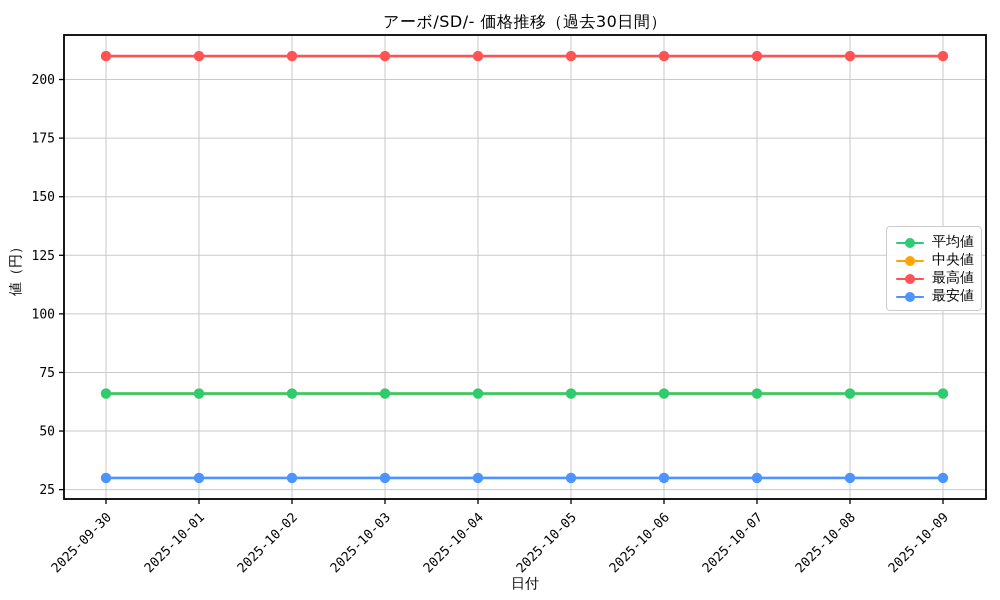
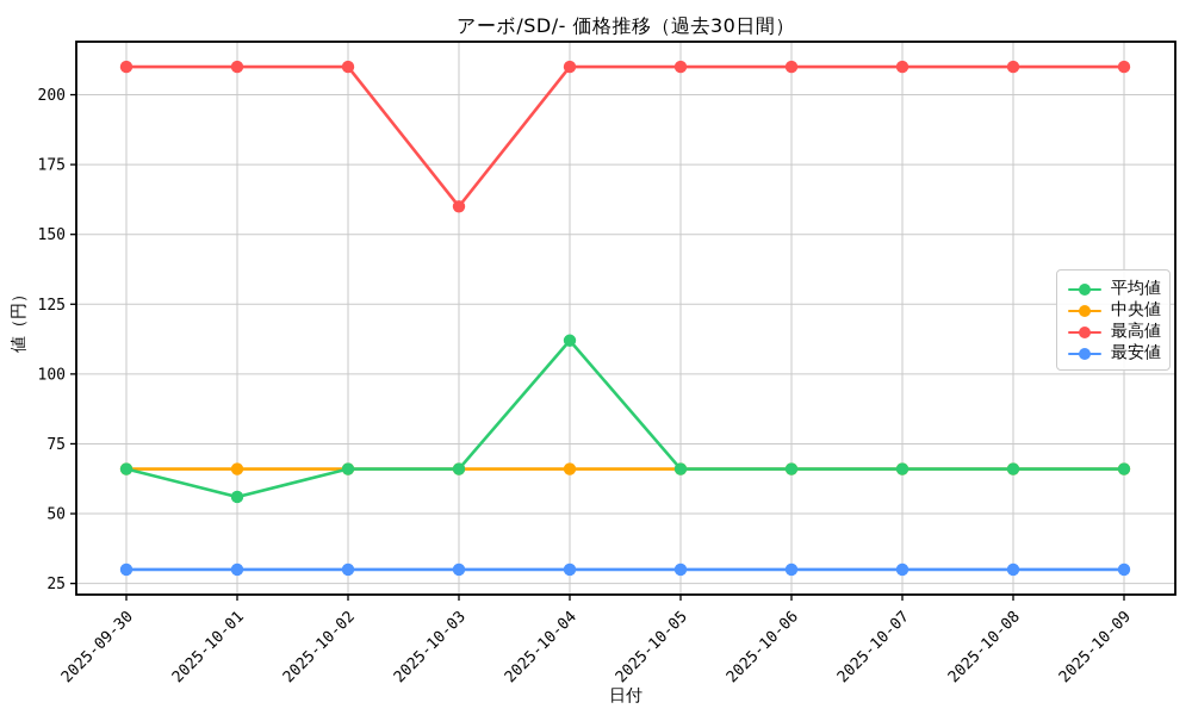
平均値/2025-10-01: 66 -> 56
最高値/2025-10-03: 210 -> 160
平均値/2025-10-04: 66 -> 112
